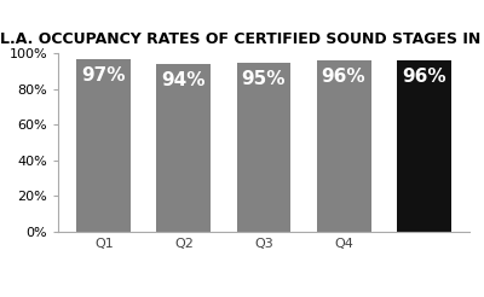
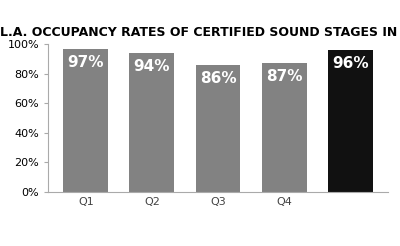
Q3: 95% -> 86%
Q4: 96% -> 87%
